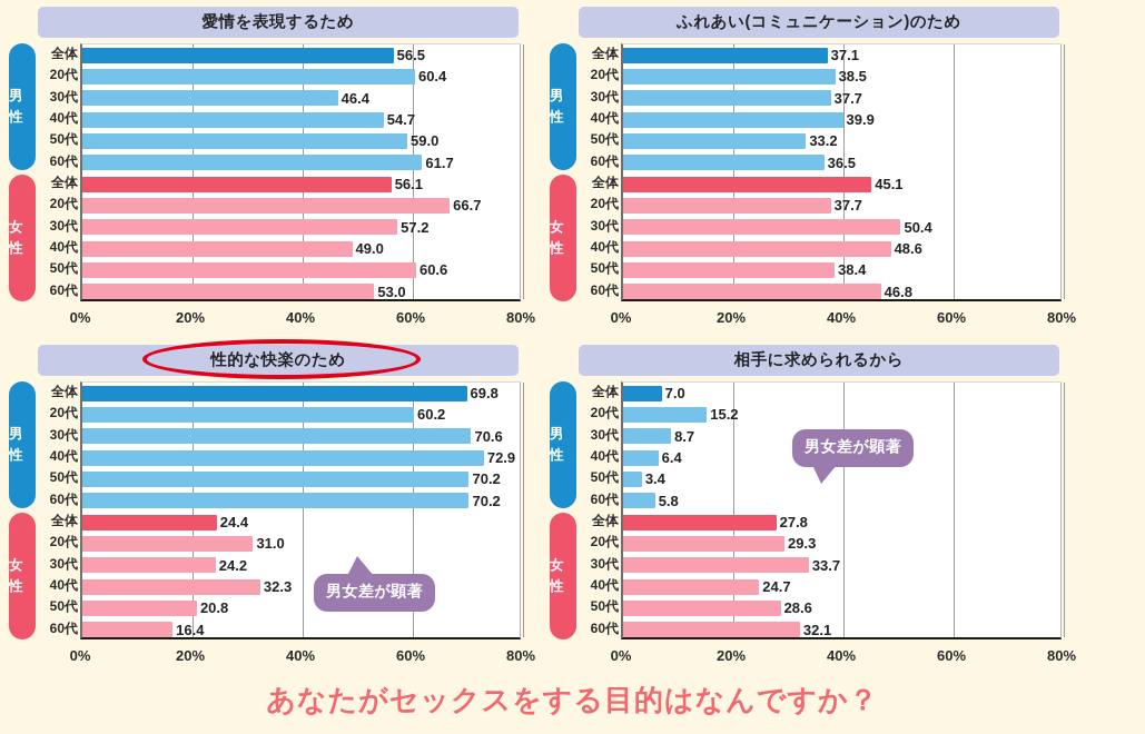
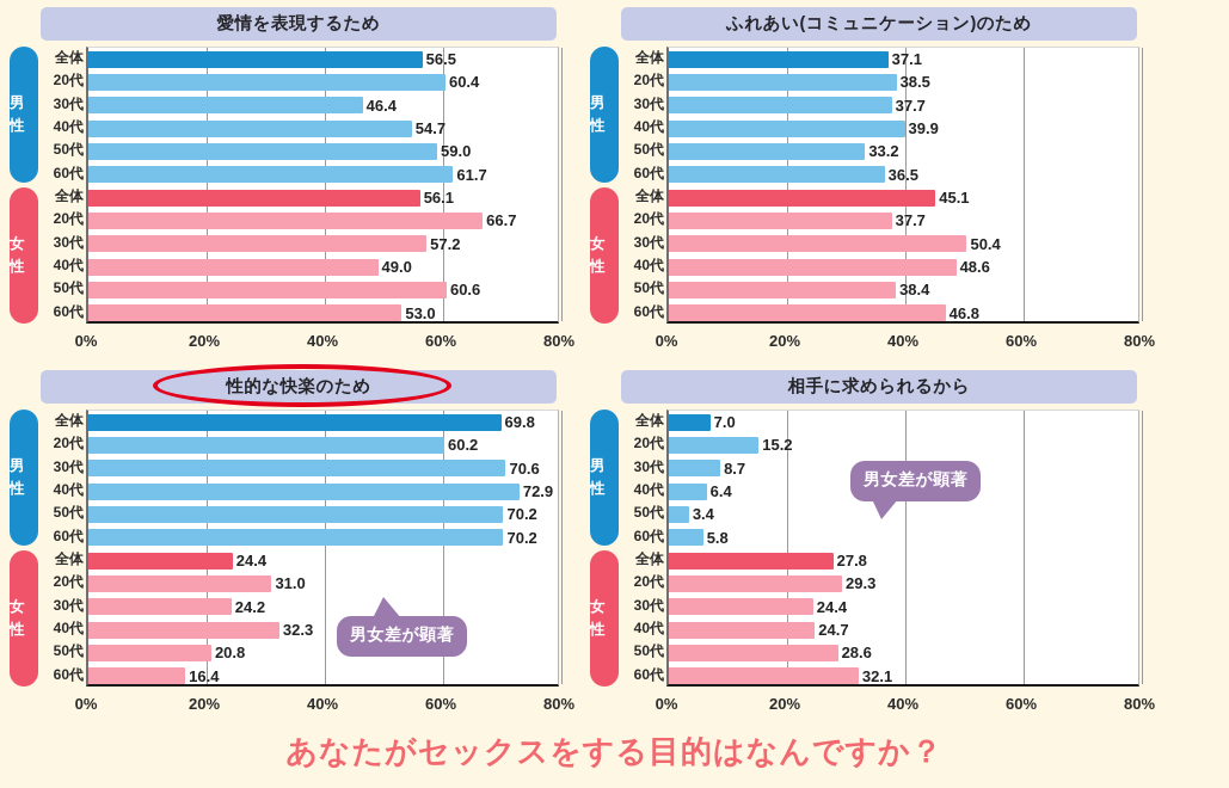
相手に求められるから/女性/30代: 33.7 -> 24.4
